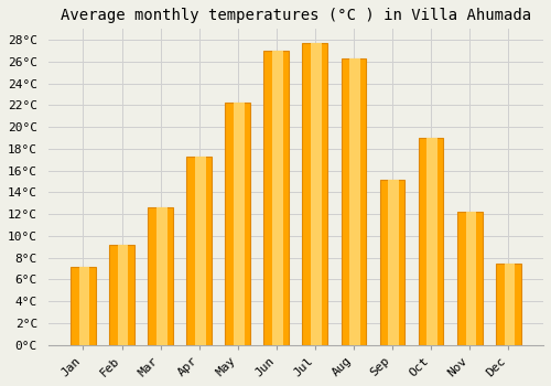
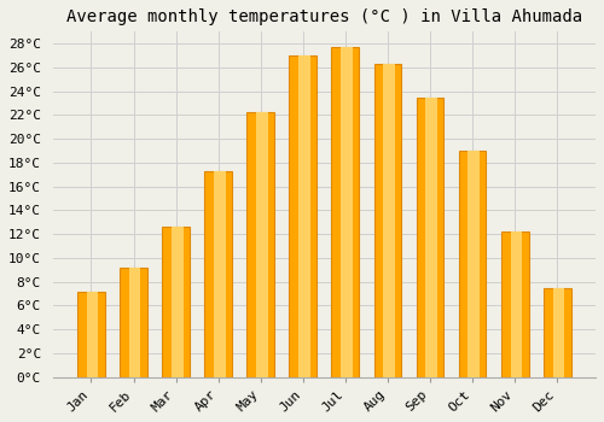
Sep: 15.2°C -> 23.5°C
